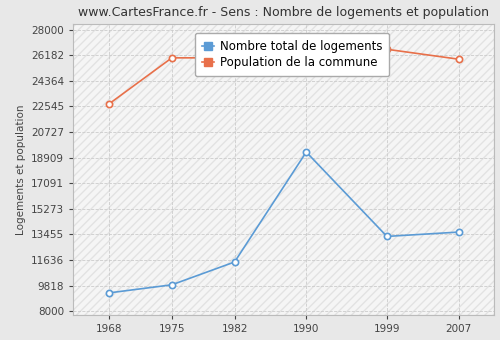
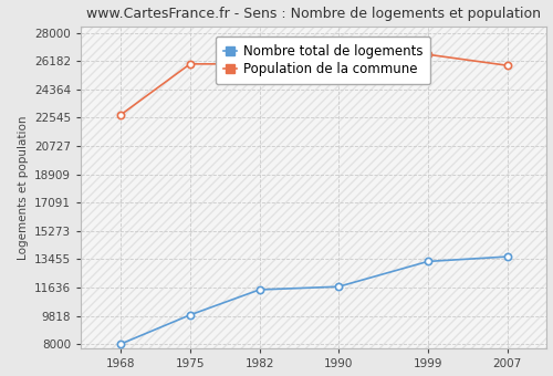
Nombre total de logements/1968: 9300 -> 8000
Nombre total de logements/1990: 19300 -> 11700
